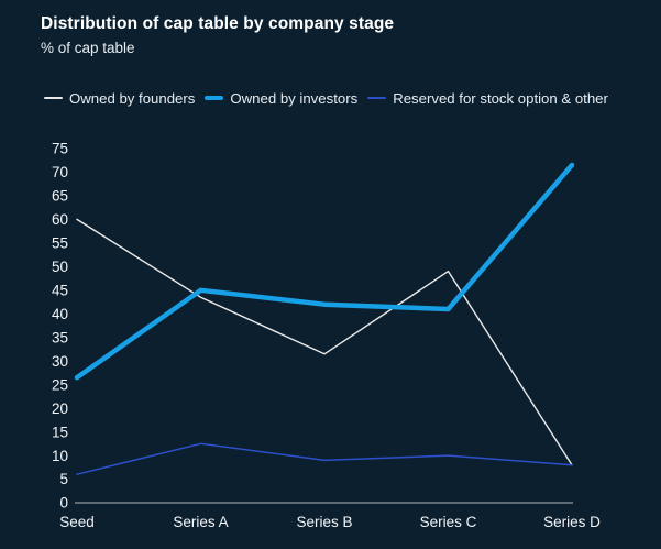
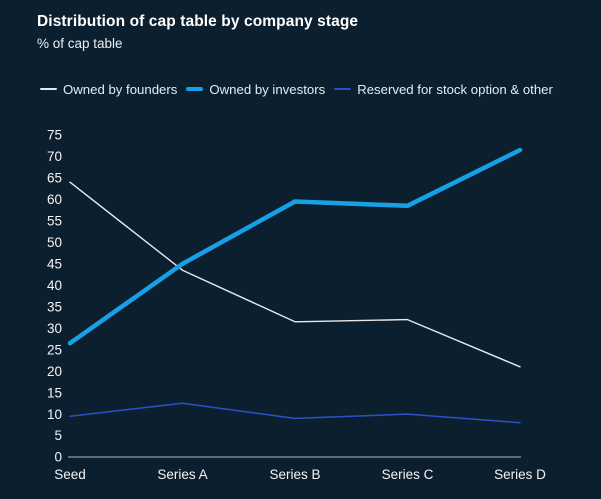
Owned by founders/Seed: 60 -> 64
Reserved for stock option & other/Seed: 6 -> 10
Owned by investors/Series B: 42 -> 60
Owned by founders/Series C: 49 -> 32
Owned by investors/Series C: 41 -> 58
Owned by founders/Series D: 8 -> 21
